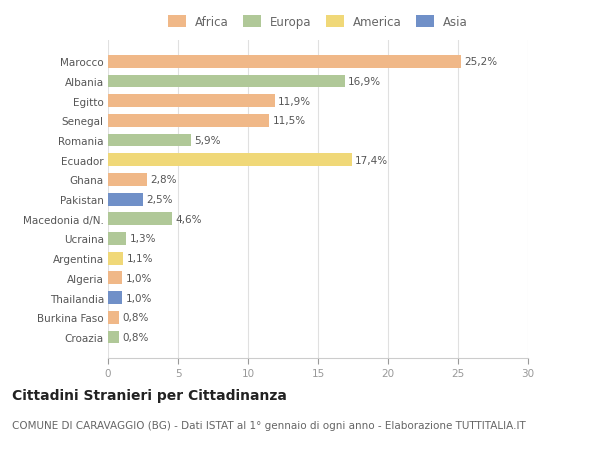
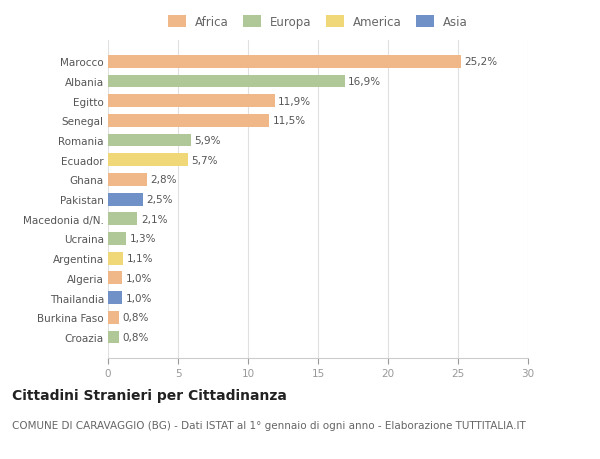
Ecuador: 17,4% -> 5,7%
Macedonia d/N.: 4,6% -> 2,1%
